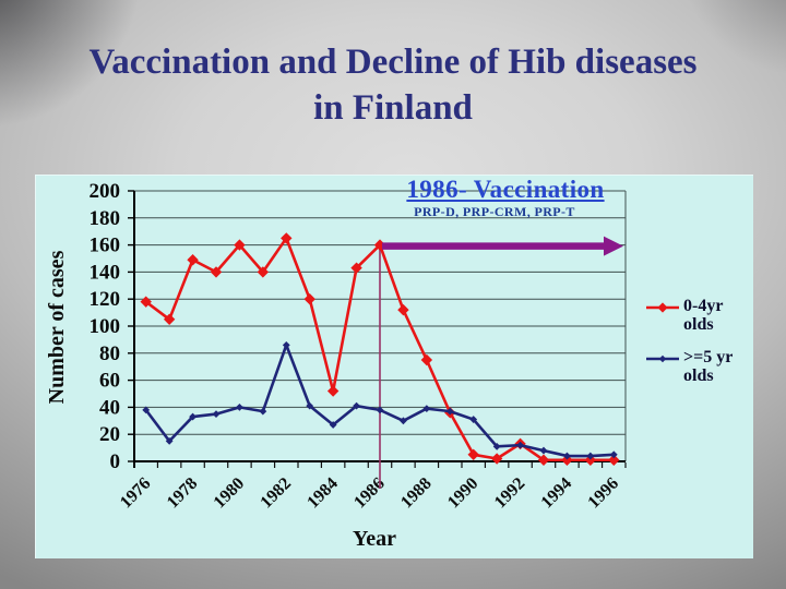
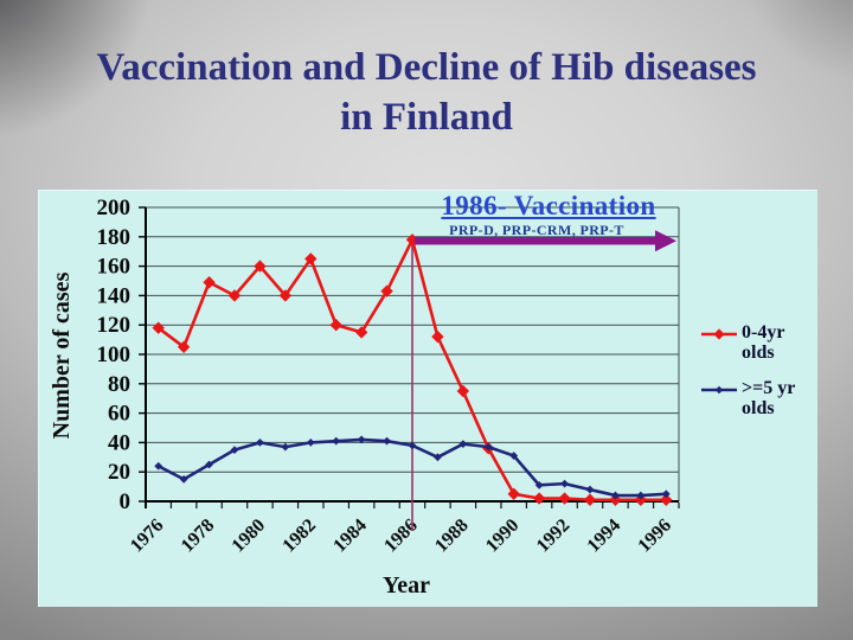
>=5 yr olds/1976: 38 -> 24
>=5 yr olds/1978: 33 -> 25
>=5 yr olds/1982: 86 -> 40
0-4yr olds/1984: 52 -> 115
>=5 yr olds/1984: 27 -> 42
0-4yr olds/1986: 160 -> 178
0-4yr olds/1992: 13 -> 2
